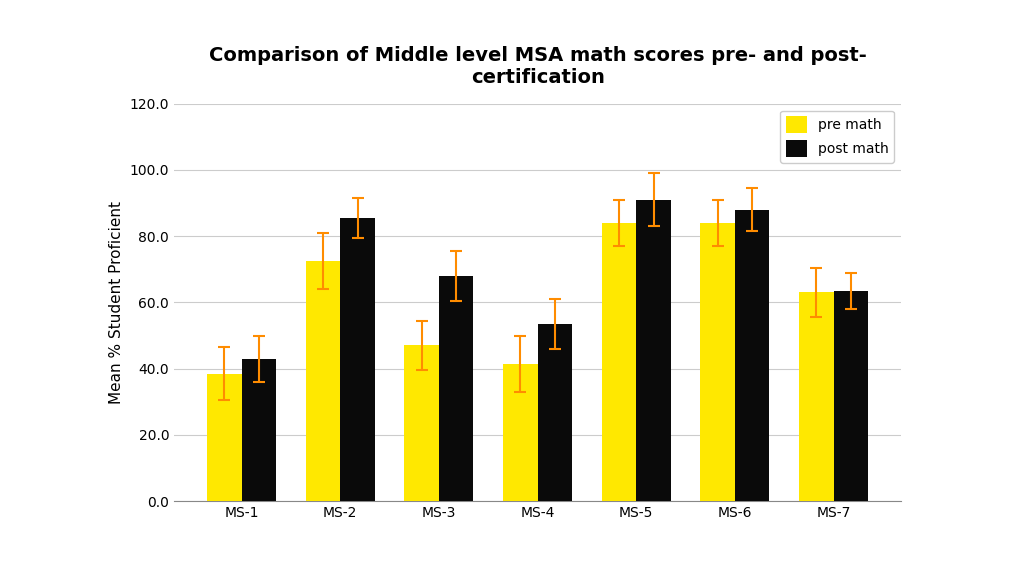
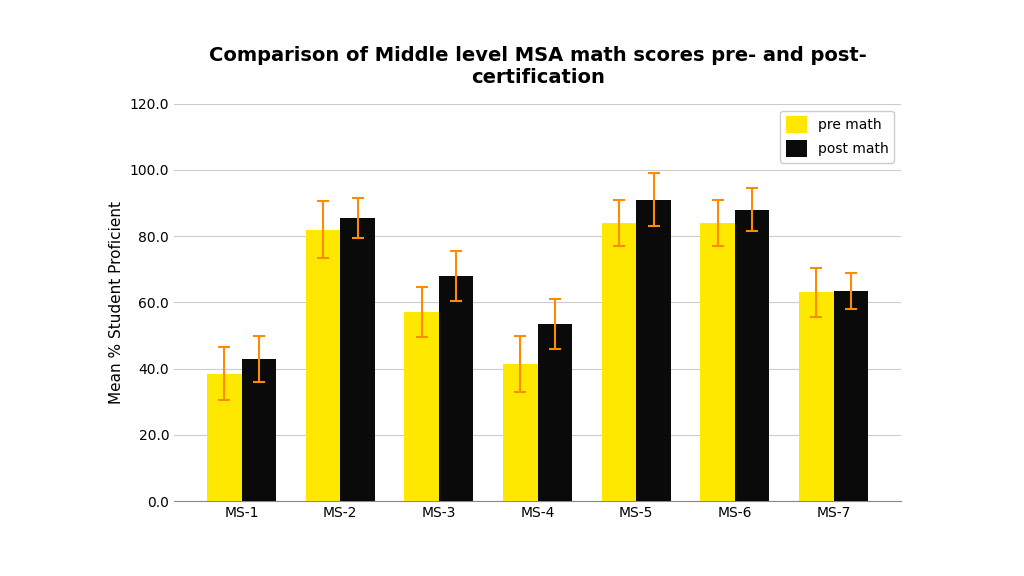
pre math/MS-2: 72.5 -> 82.0
pre math/MS-3: 47.0 -> 57.0
